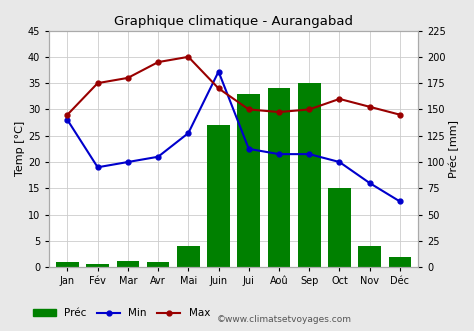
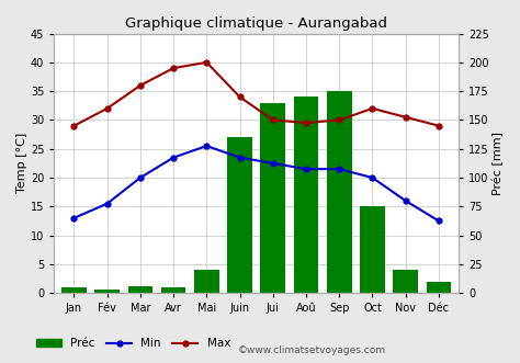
Min/Jan: 28.0 -> 13.0
Min/Fév: 19.0 -> 15.5
Max/Fév: 35.0 -> 32.0
Min/Avr: 21.0 -> 23.5
Min/Juin: 37.2 -> 23.5
